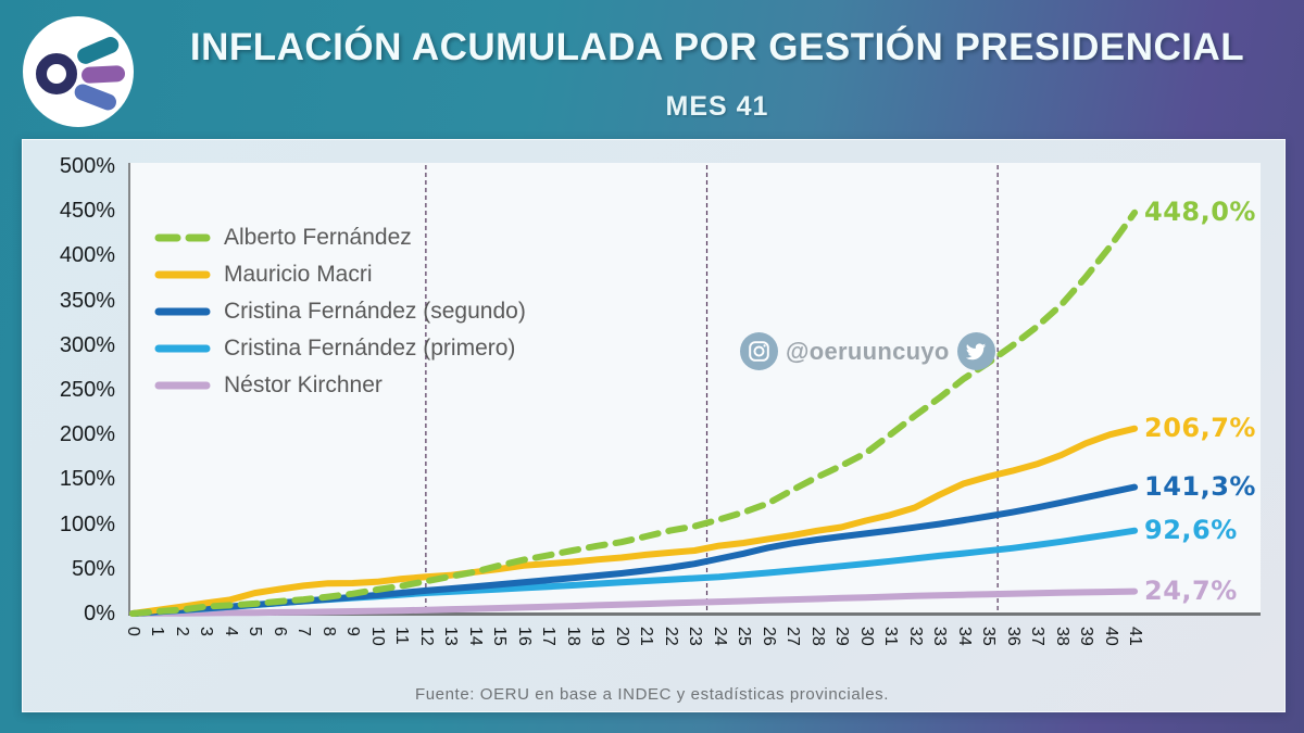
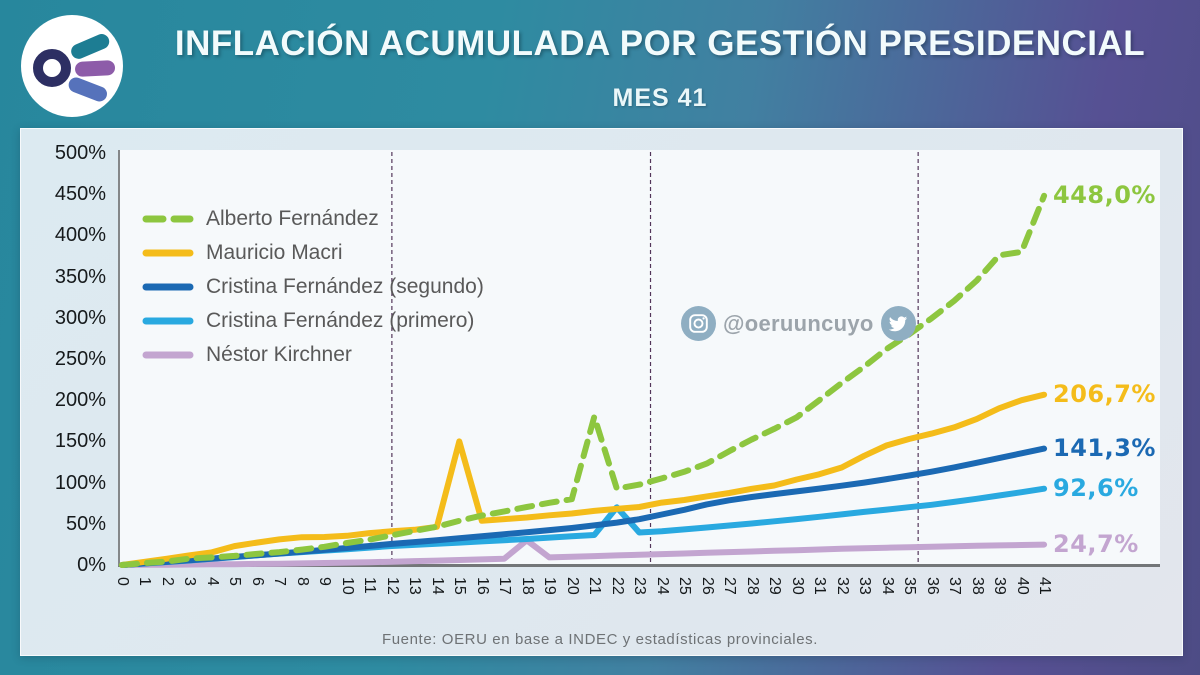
Mauricio Macri/15: 50% -> 150%
Néstor Kirchner/18: 10% -> 30%
Alberto Fernández/21: 90% -> 180%
Cristina Fernández (primero)/22: 40% -> 70%
Alberto Fernández/40: 410% -> 380%
